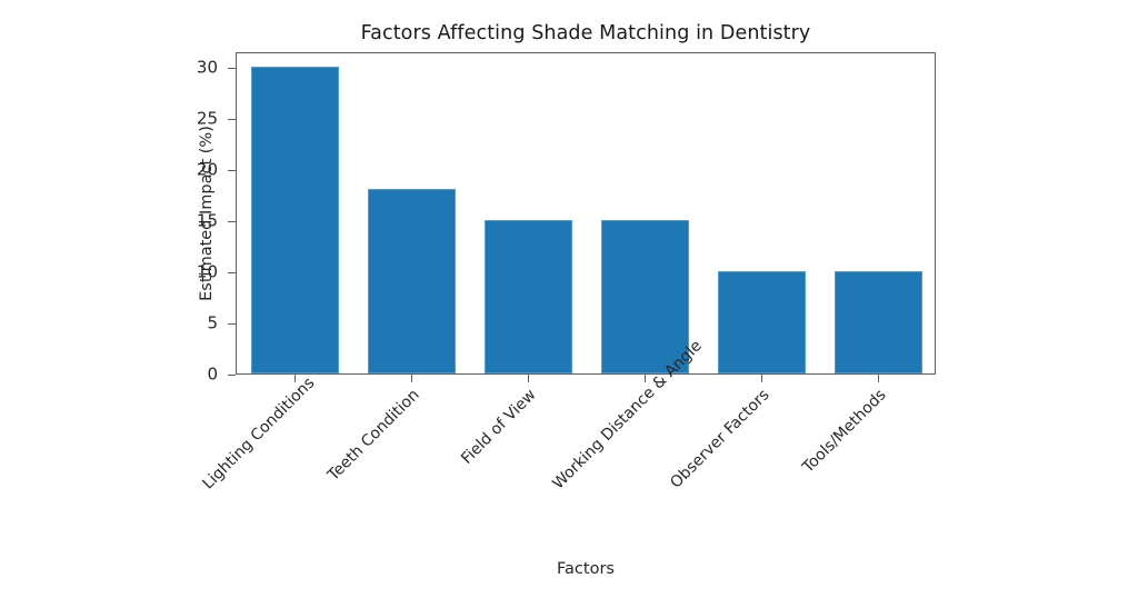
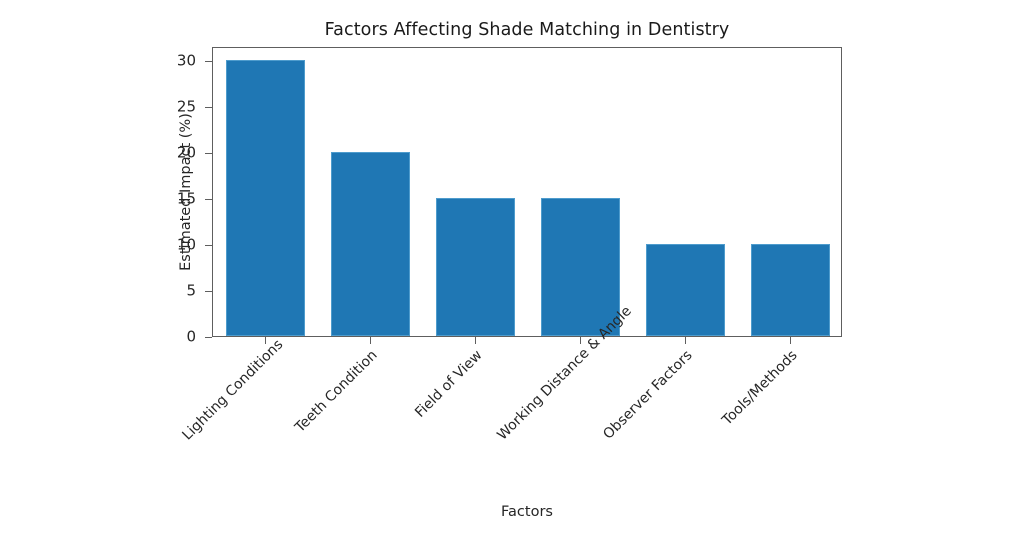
Teeth Condition: 18 -> 20
